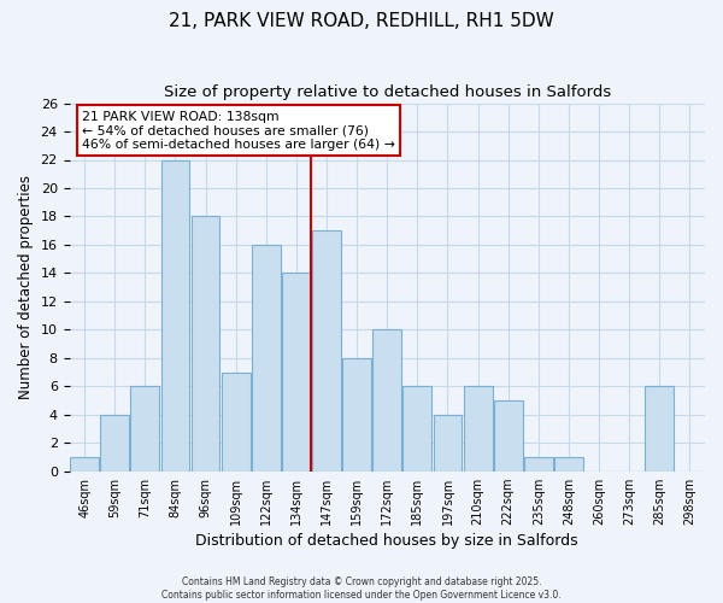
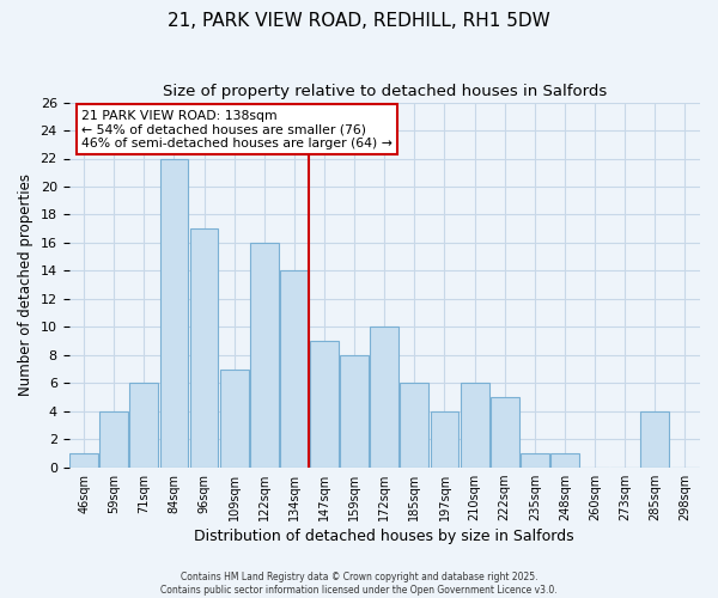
96sqm: 18 -> 17
147sqm: 17 -> 9
285sqm: 6 -> 4
